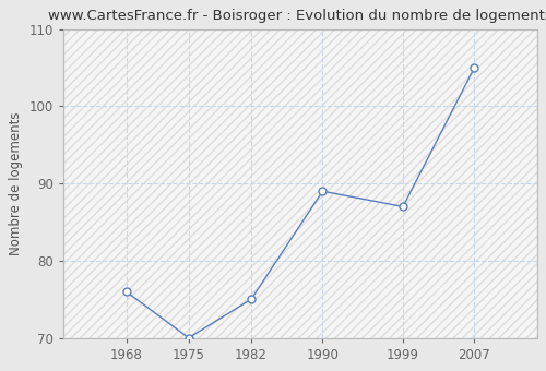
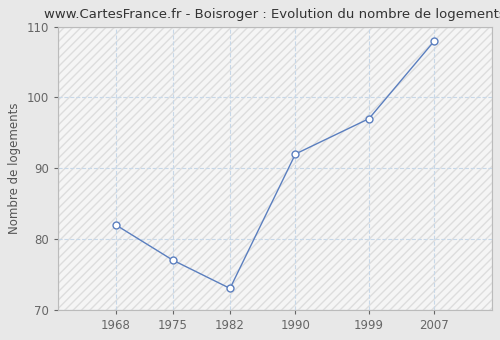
1968: 76 -> 82
1975: 70 -> 77
1982: 75 -> 73
1990: 89 -> 92
1999: 87 -> 97
2007: 105 -> 108
